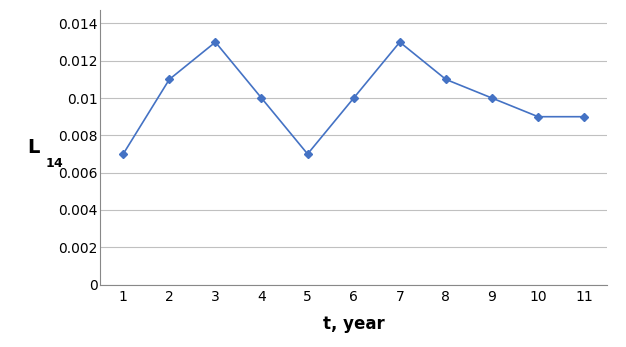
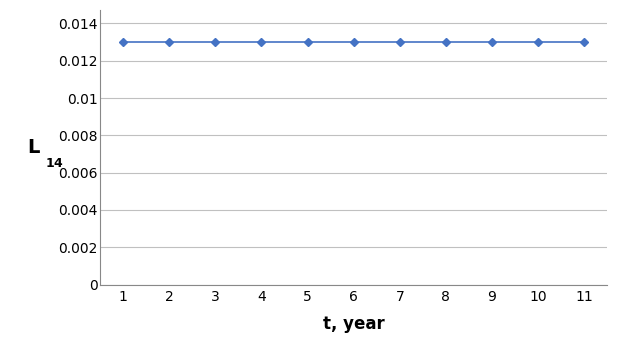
1: 0.007 -> 0.013
2: 0.011 -> 0.013
4: 0.010 -> 0.013
5: 0.007 -> 0.013
6: 0.010 -> 0.013
8: 0.011 -> 0.013
9: 0.010 -> 0.013
10: 0.009 -> 0.013
11: 0.009 -> 0.013
